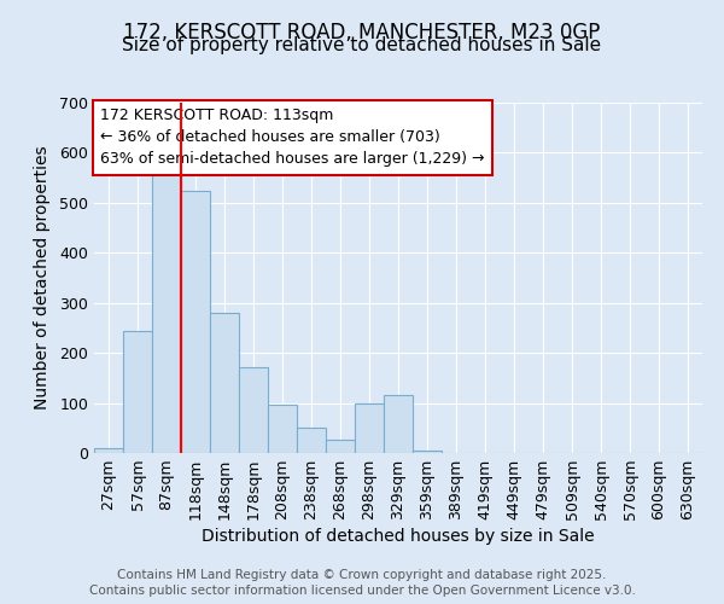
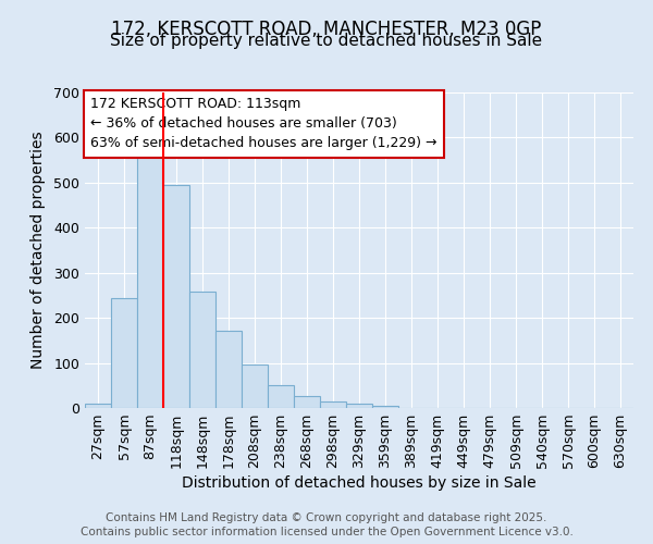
118sqm: 525 -> 495
148sqm: 280 -> 258
298sqm: 100 -> 15
329sqm: 115 -> 10
